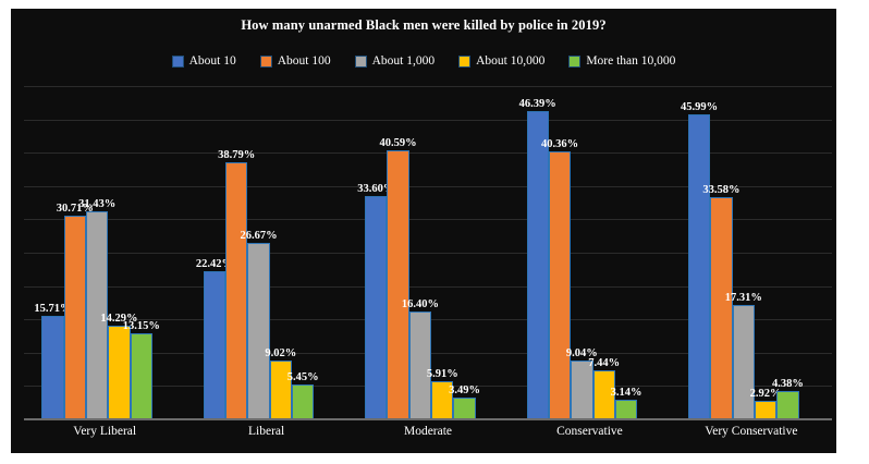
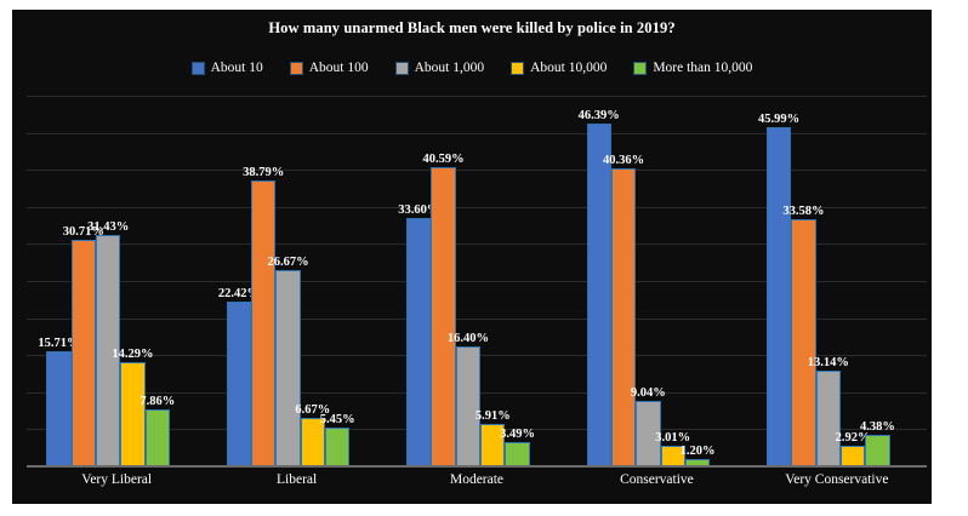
More than 10,000/Very Liberal: 13.15% -> 7.86%
About 10,000/Liberal: 9.02% -> 6.67%
About 10,000/Conservative: 7.44% -> 3.01%
More than 10,000/Conservative: 3.14% -> 1.20%
About 1,000/Very Conservative: 17.31% -> 13.14%
